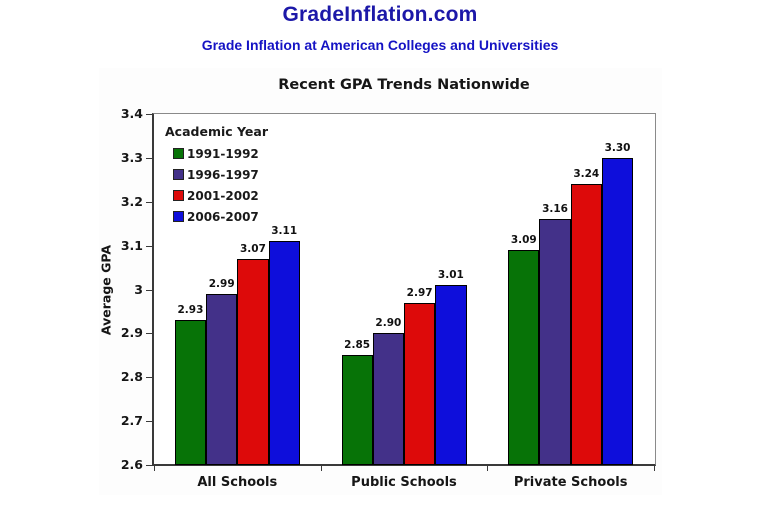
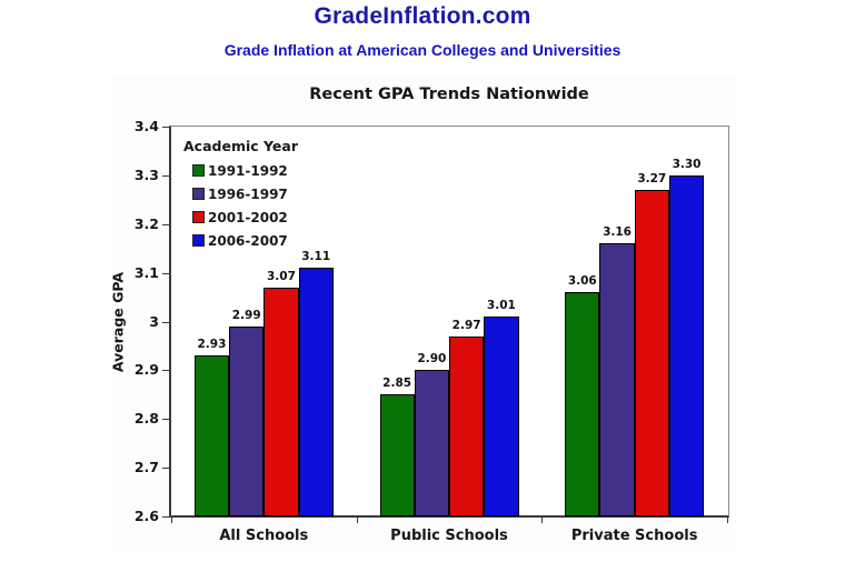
1991-1992/Private Schools: 3.09 -> 3.06
2001-2002/Private Schools: 3.24 -> 3.27
